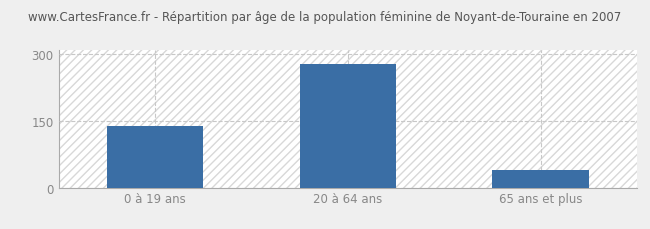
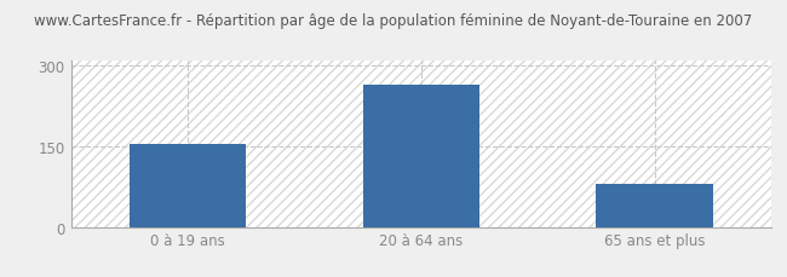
0 à 19 ans: 138 -> 155
20 à 64 ans: 277 -> 265
65 ans et plus: 40 -> 80
